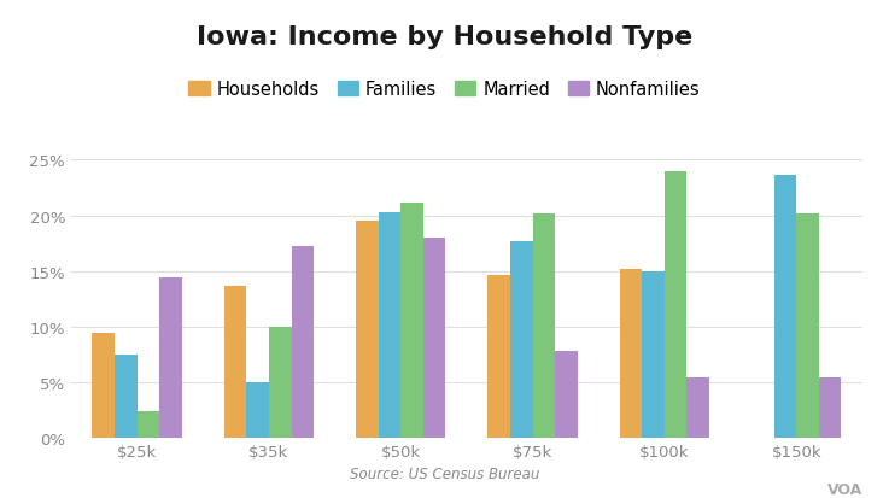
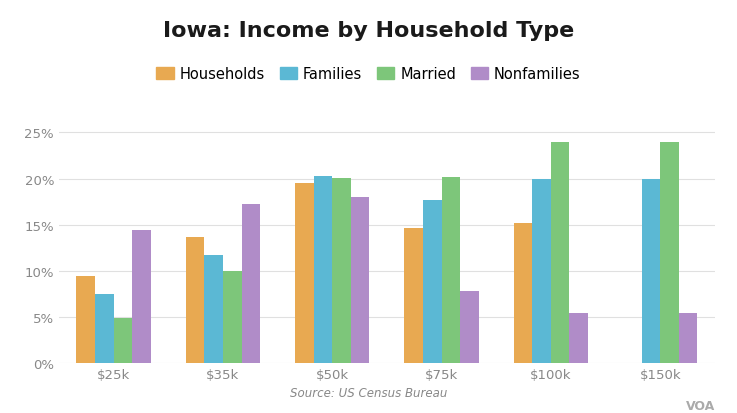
Married/$25k: 2.4% -> 4.9%
Families/$35k: 5.0% -> 11.7%
Married/$50k: 21.2% -> 20.1%
Families/$100k: 15.0% -> 20.0%
Families/$150k: 23.6% -> 20.0%
Married/$150k: 20.2% -> 24.0%
